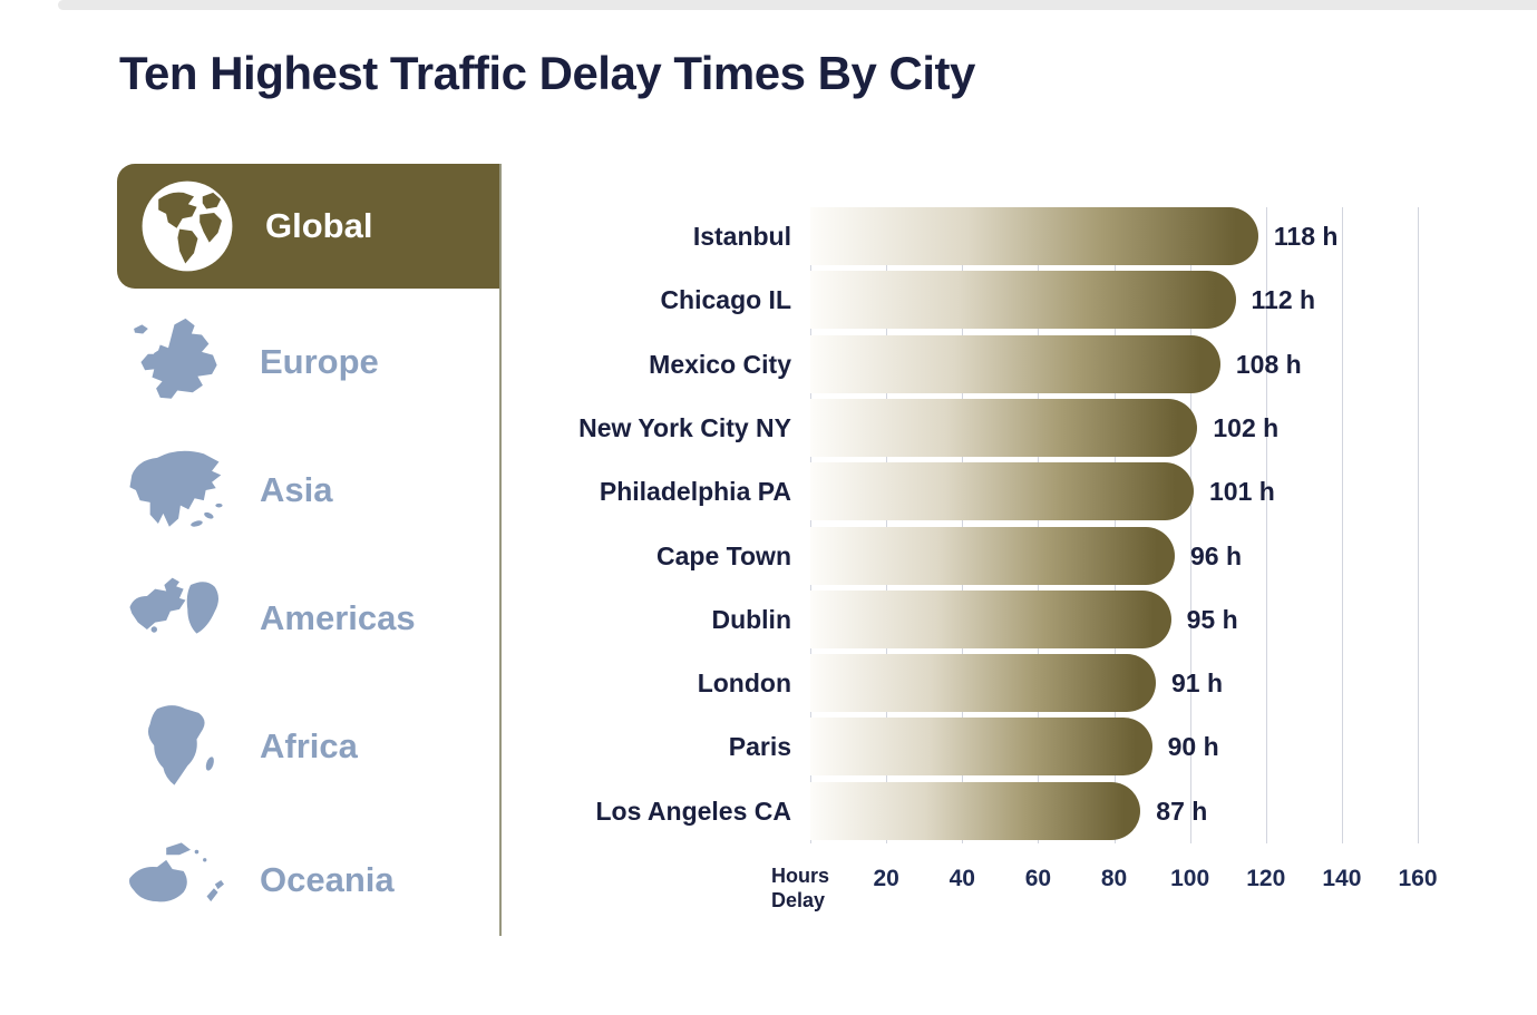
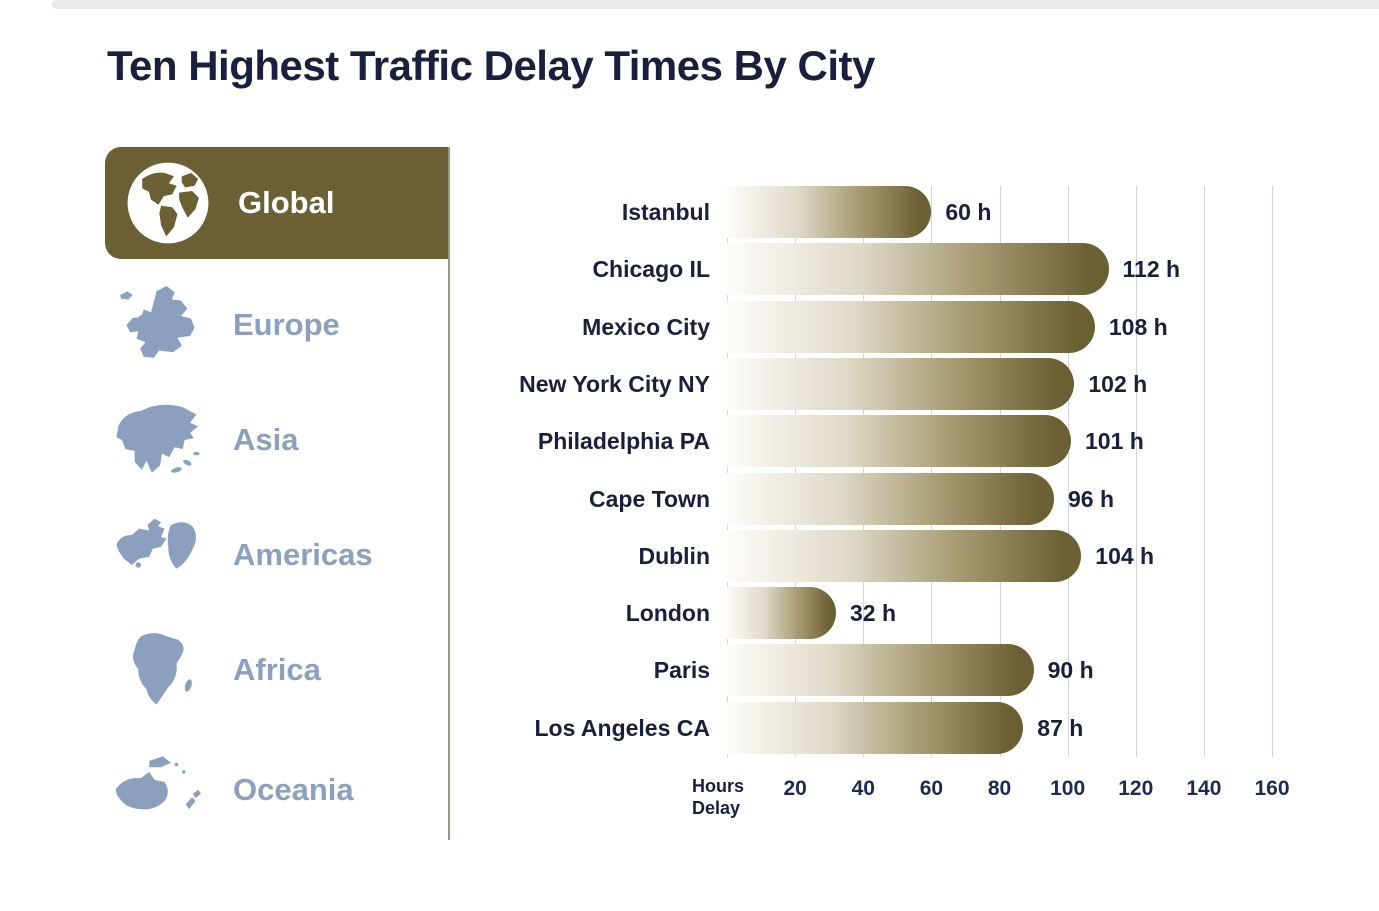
Istanbul: 118 -> 60
Dublin: 95 -> 104
London: 91 -> 32
